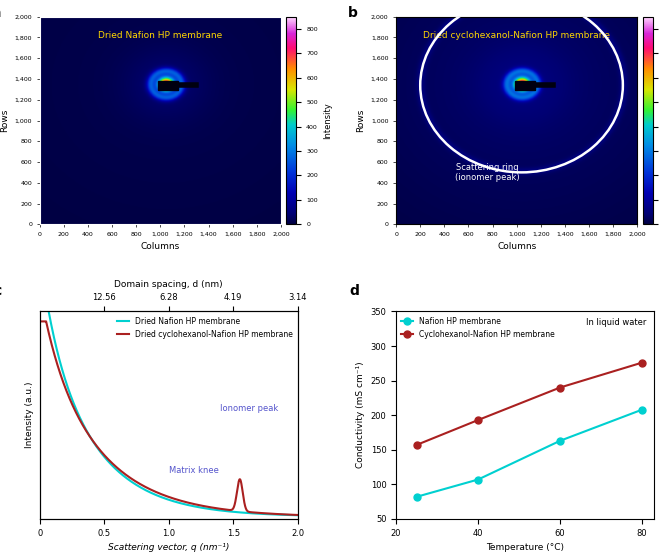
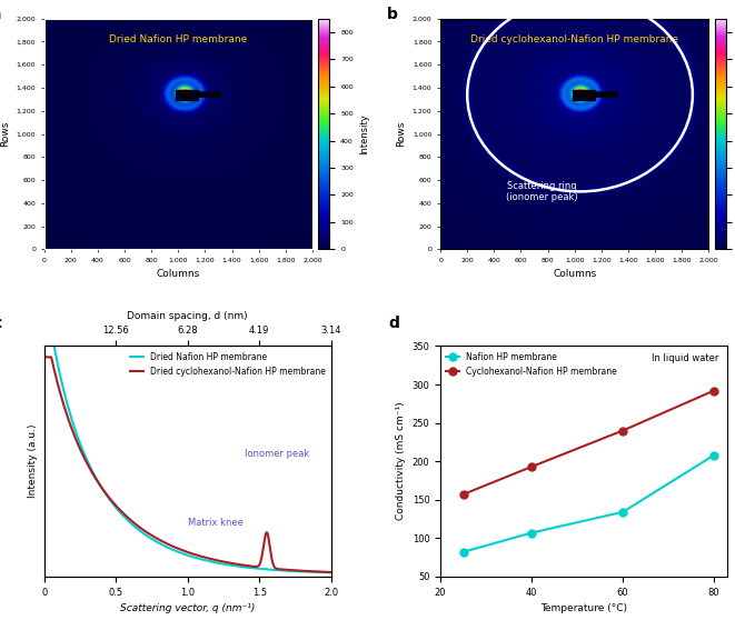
Nafion HP membrane/60: 163 -> 134
Cyclohexanol-Nafion HP membrane/80: 276 -> 292
